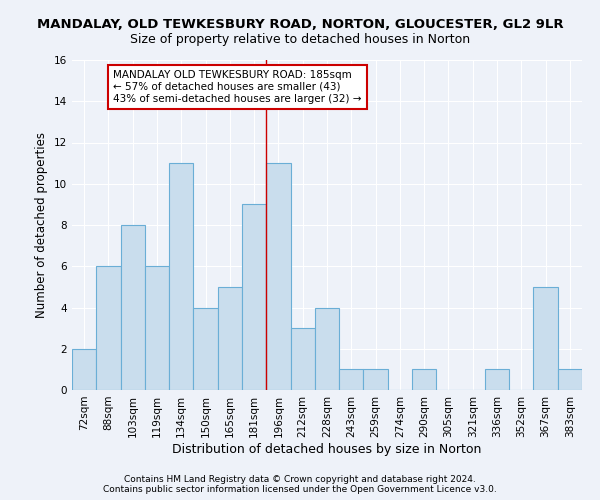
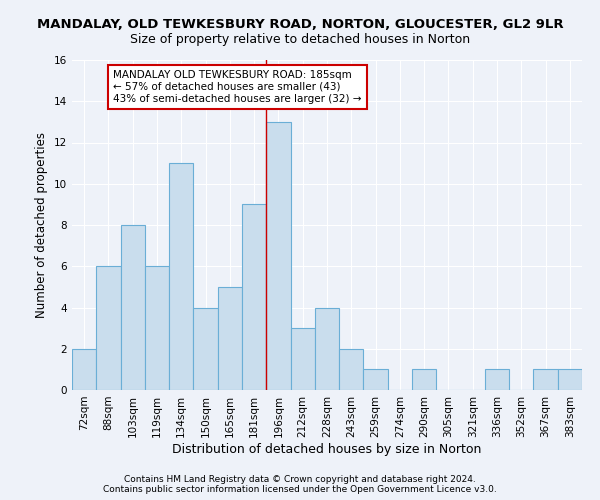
196sqm: 11 -> 13
243sqm: 1 -> 2
367sqm: 5 -> 1
